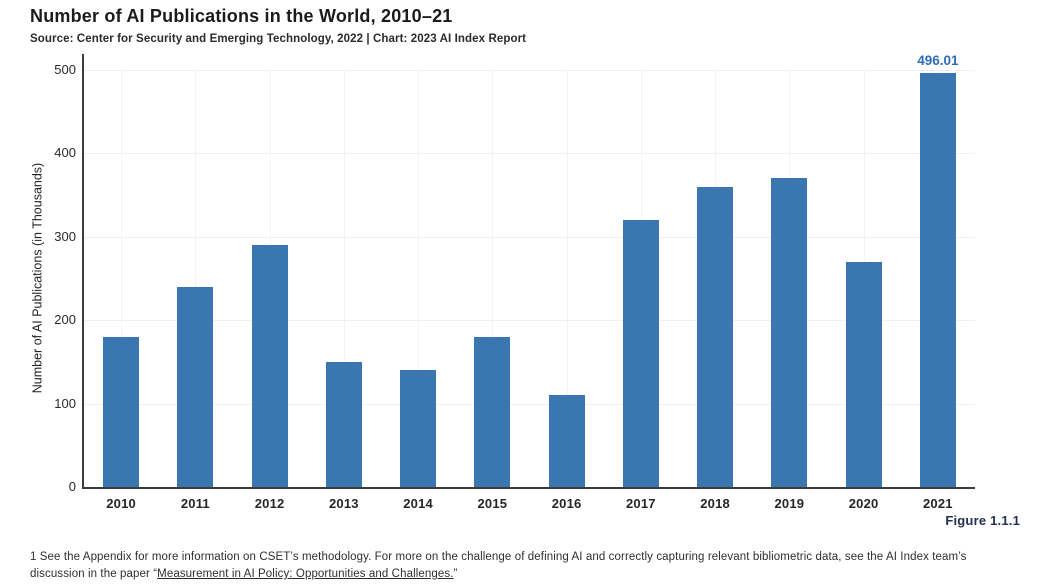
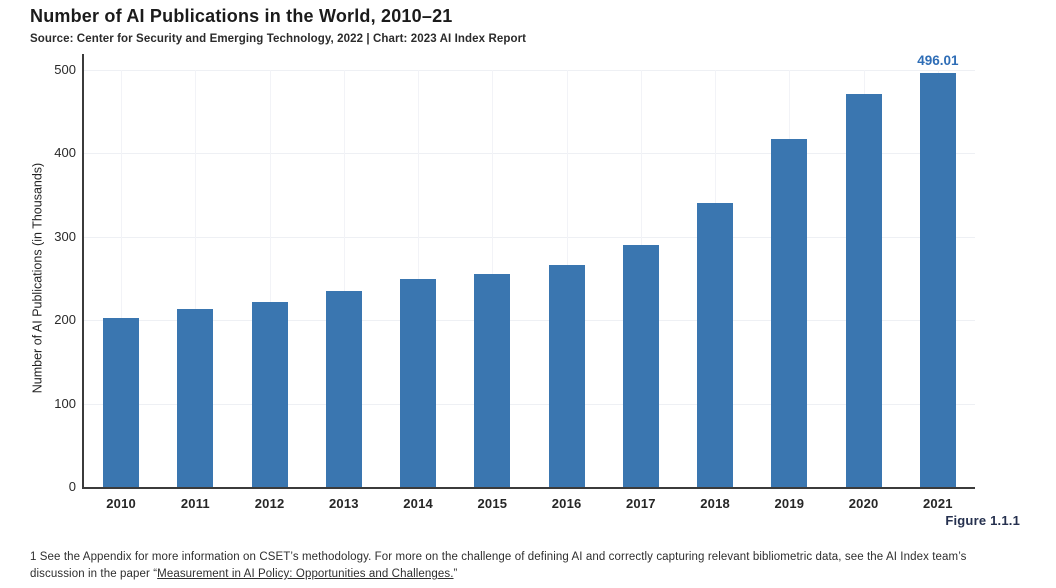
2010: 180 -> 200
2011: 240 -> 210
2012: 290 -> 220
2013: 150 -> 240
2014: 140 -> 250
2015: 180 -> 260
2016: 110 -> 270
2017: 320 -> 290
2018: 360 -> 340
2019: 370 -> 420
2020: 270 -> 470
